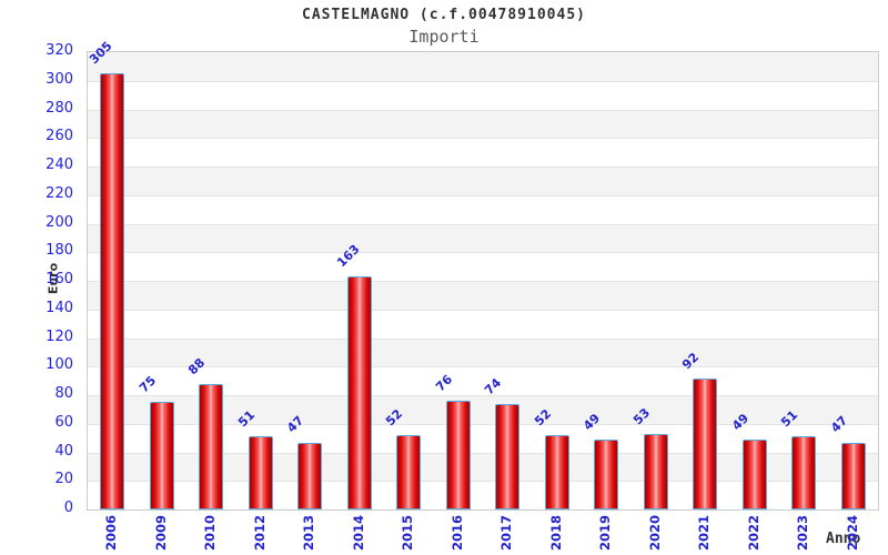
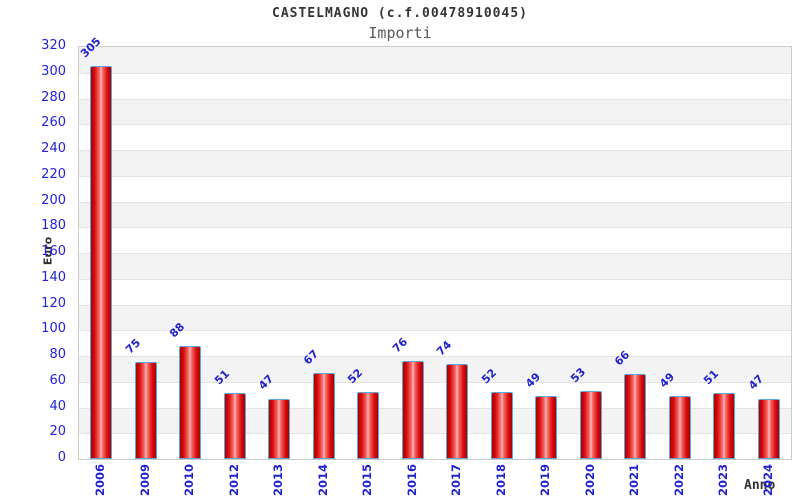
2014: 163 -> 67
2021: 92 -> 66
